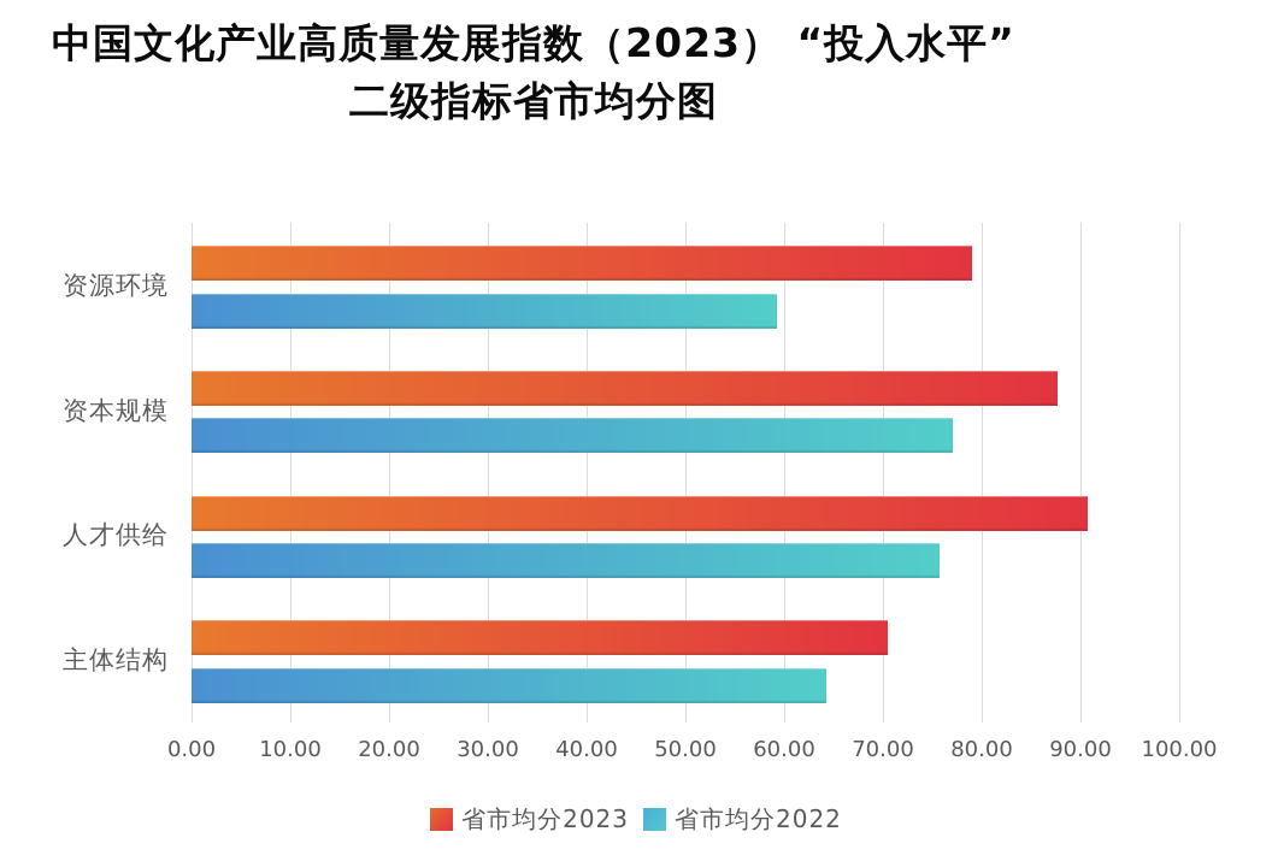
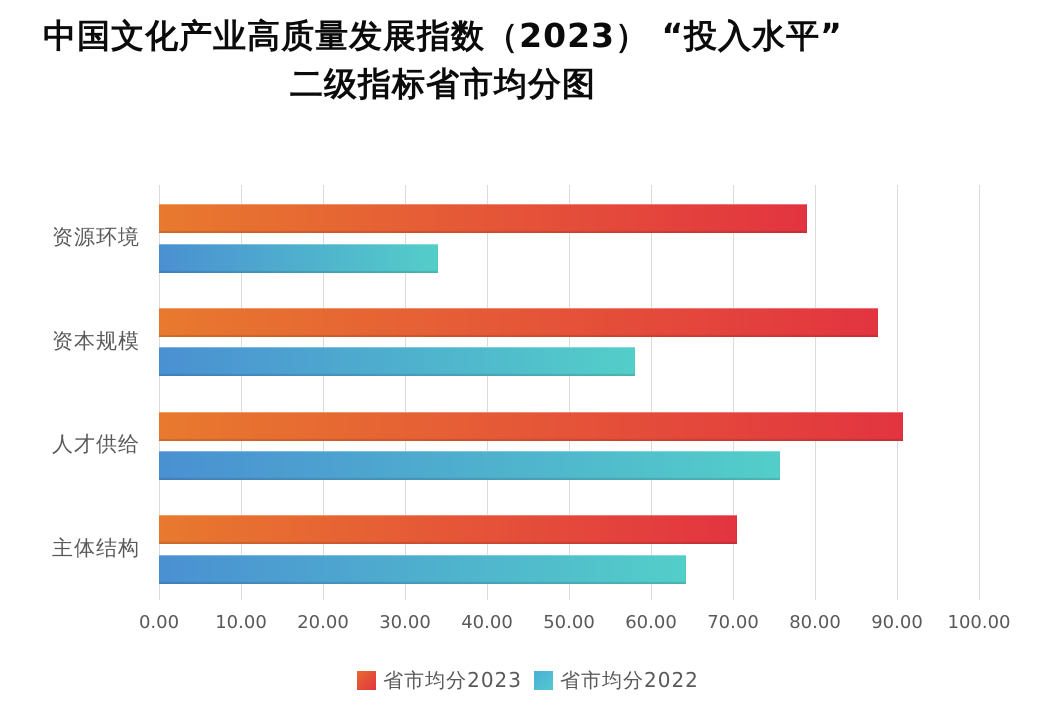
省市均分2022/资源环境: 59 -> 34
省市均分2022/资本规模: 77 -> 58
